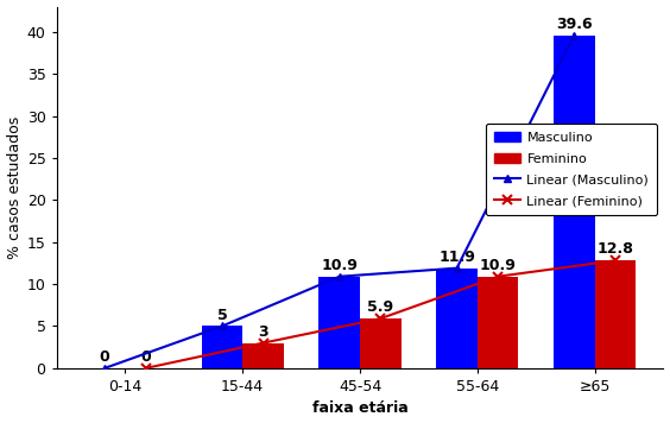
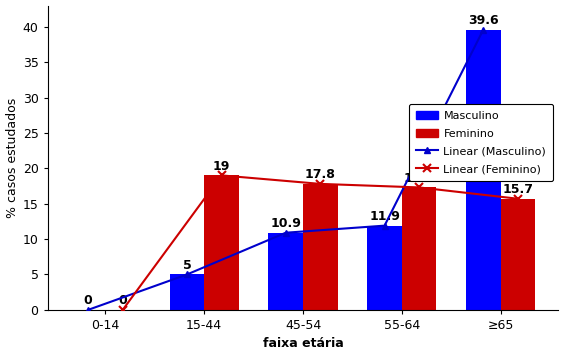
Feminino/15-44: 3 -> 19
Feminino/45-54: 5.9 -> 17.8
Feminino/55-64: 10.9 -> 17.3
Feminino/≥65: 12.8 -> 15.7
